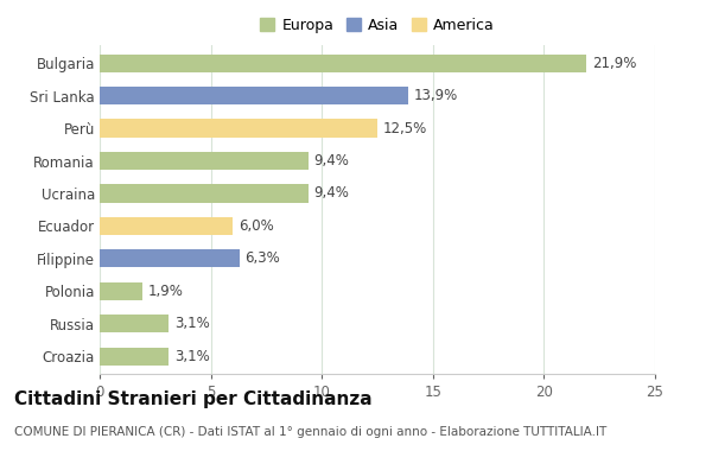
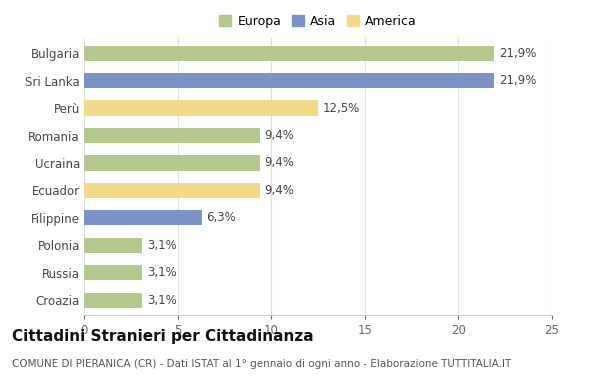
Sri Lanka: 13,9% -> 21,9%
Ecuador: 6,0% -> 9,4%
Polonia: 1,9% -> 3,1%
